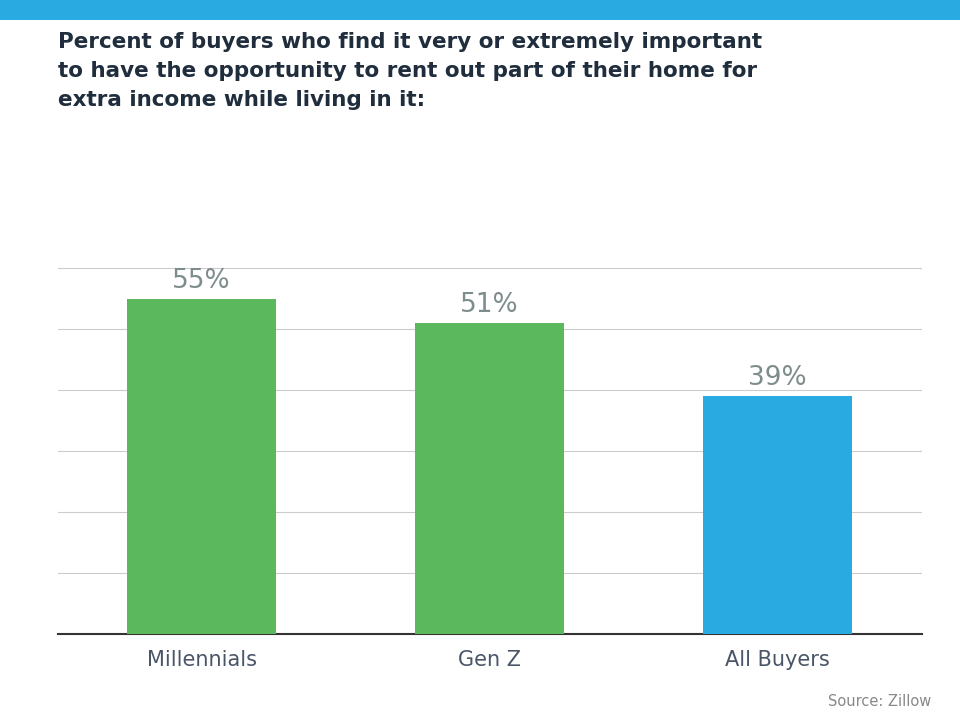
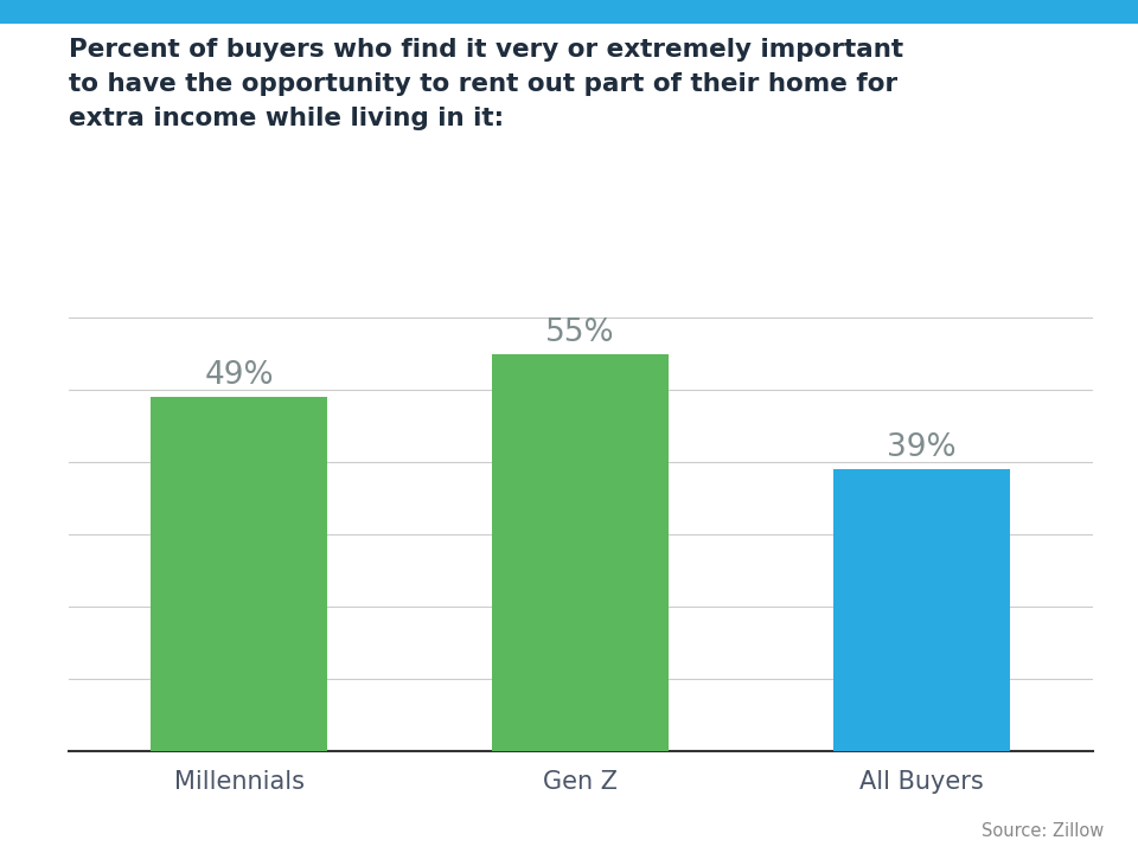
Millennials: 55% -> 49%
Gen Z: 51% -> 55%
